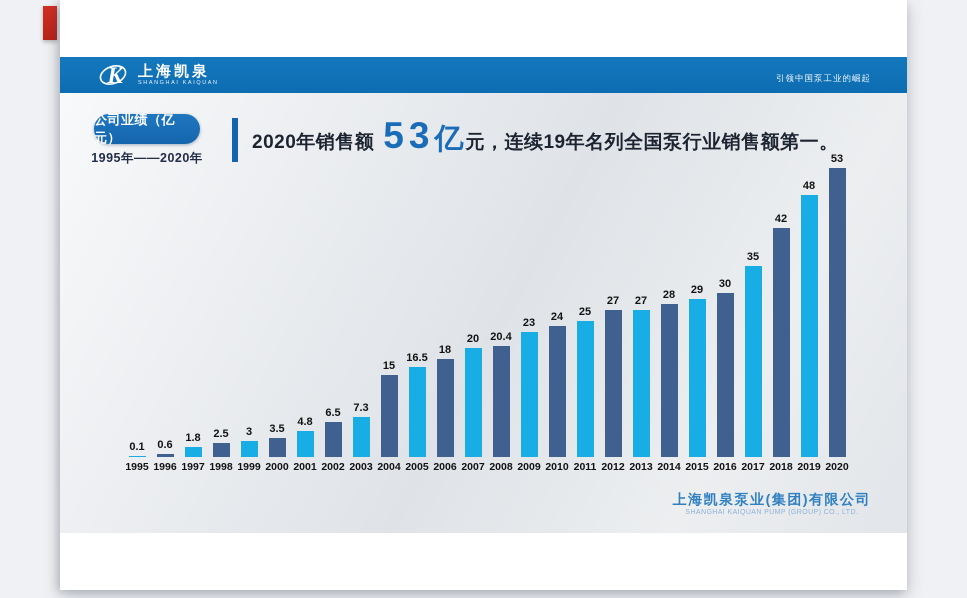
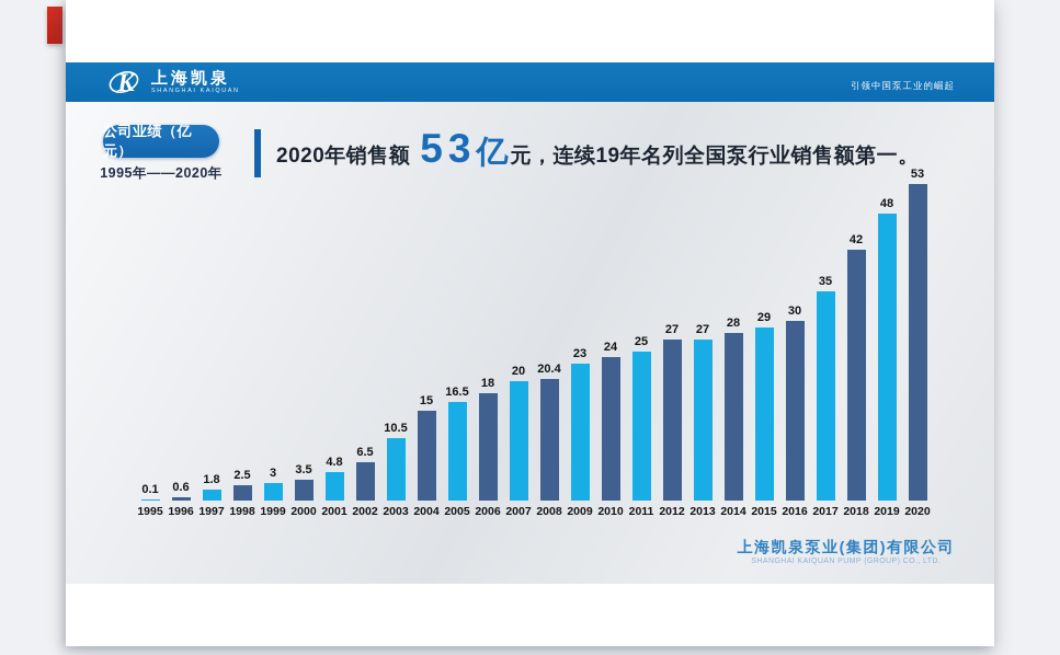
2003: 7.3 -> 10.5
